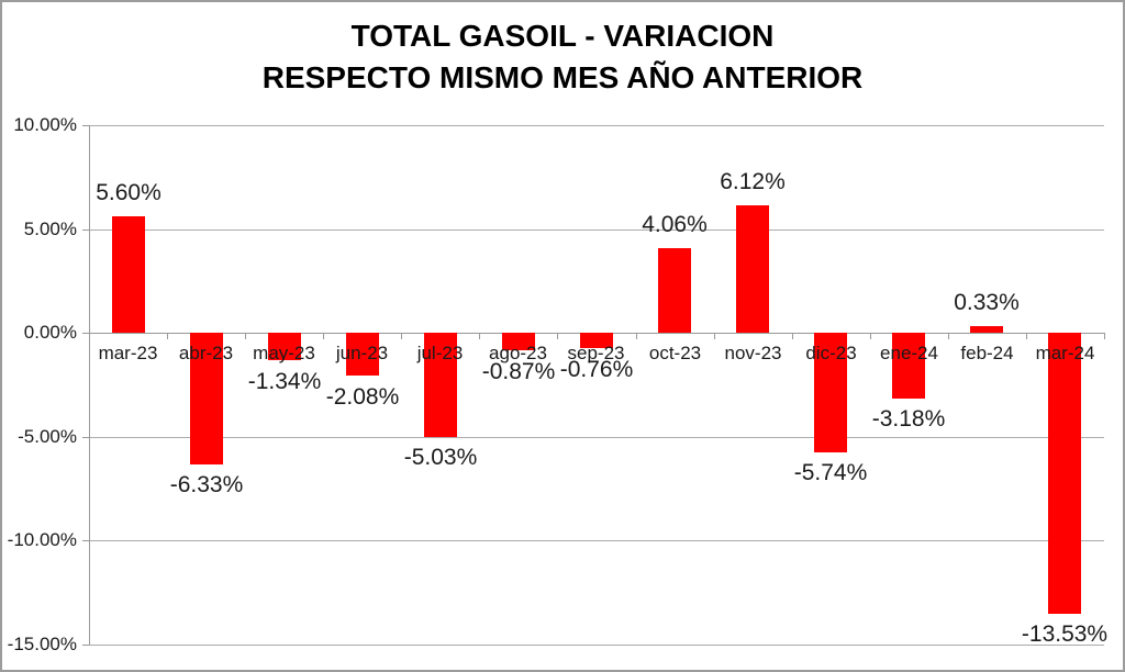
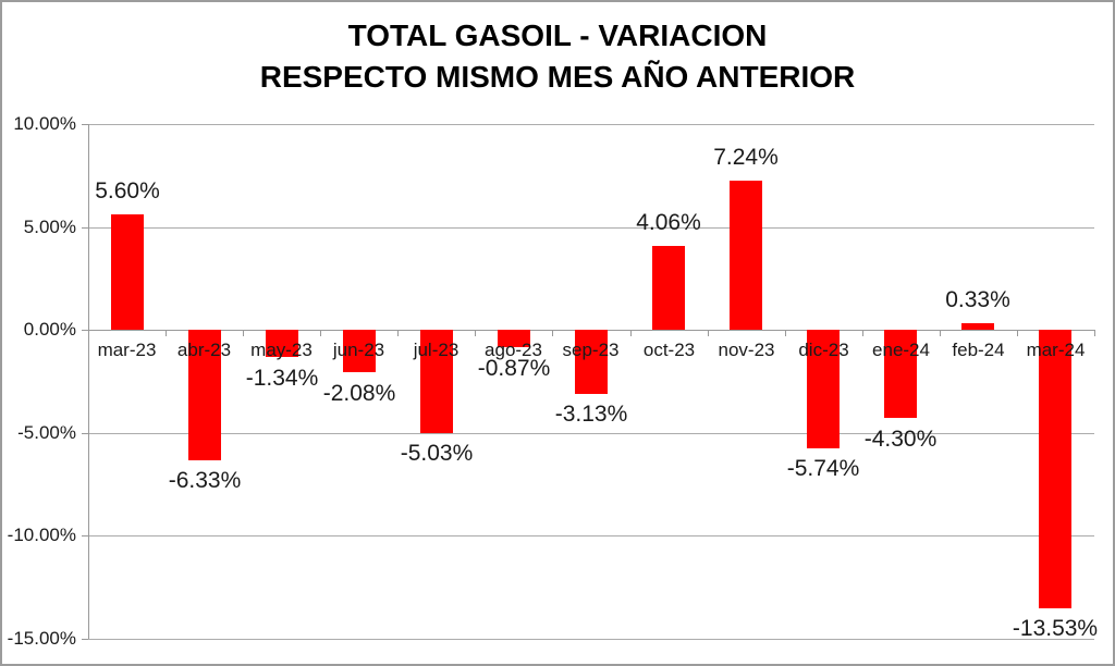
sep-23: -0.76% -> -3.13%
nov-23: 6.12% -> 7.24%
ene-24: -3.18% -> -4.30%
